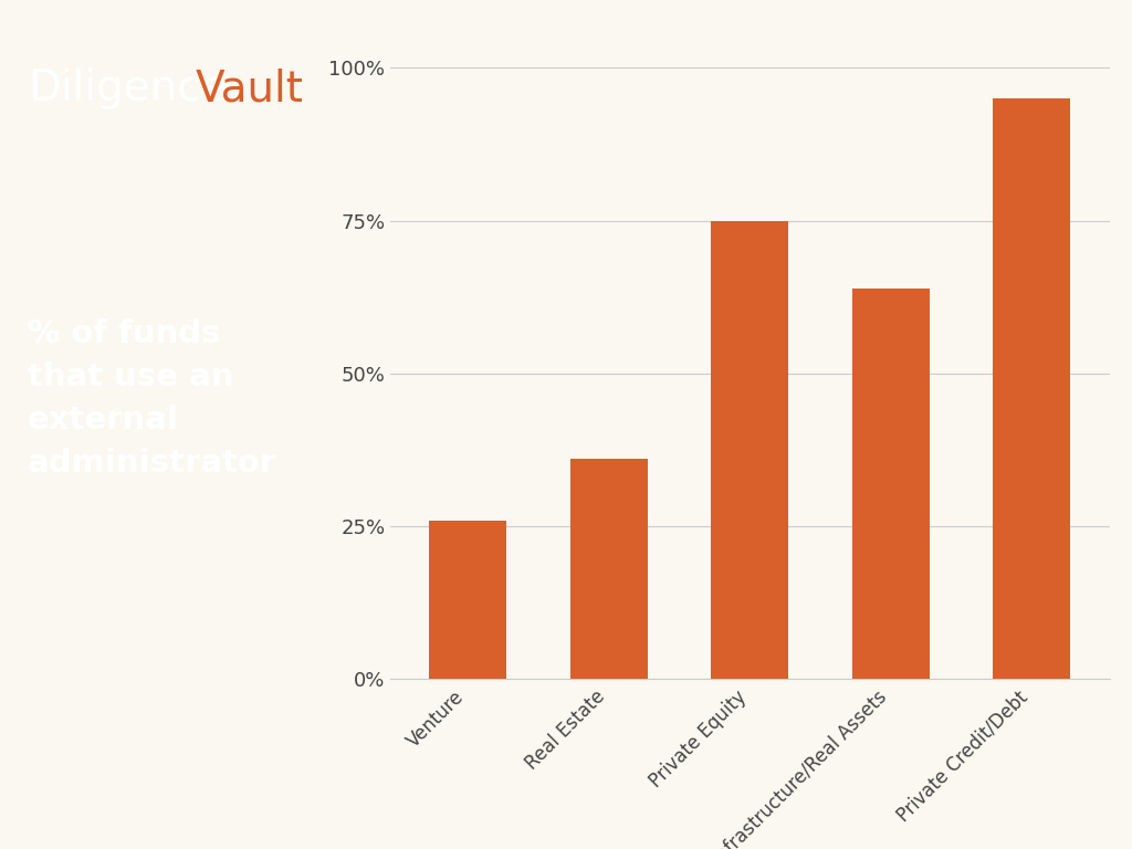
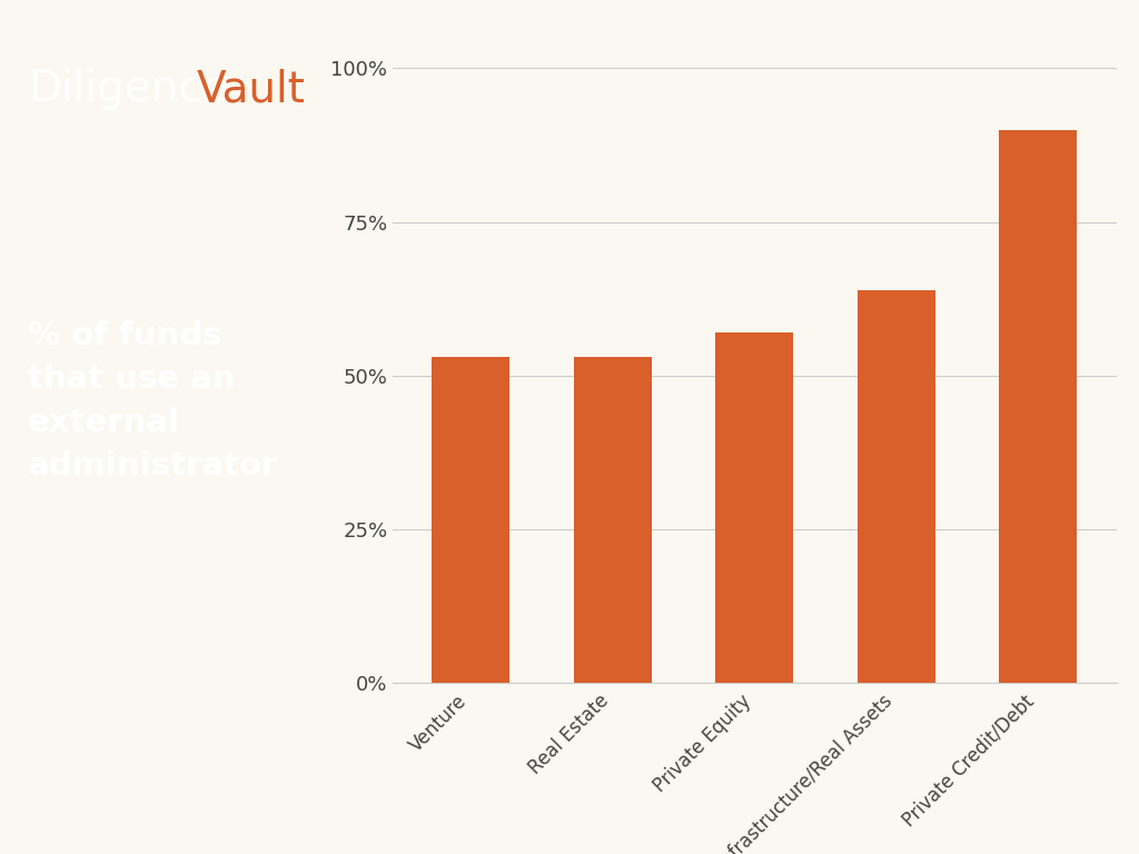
Venture: 26% -> 53%
Real Estate: 36% -> 53%
Private Equity: 75% -> 57%
Private Credit/Debt: 95% -> 90%
